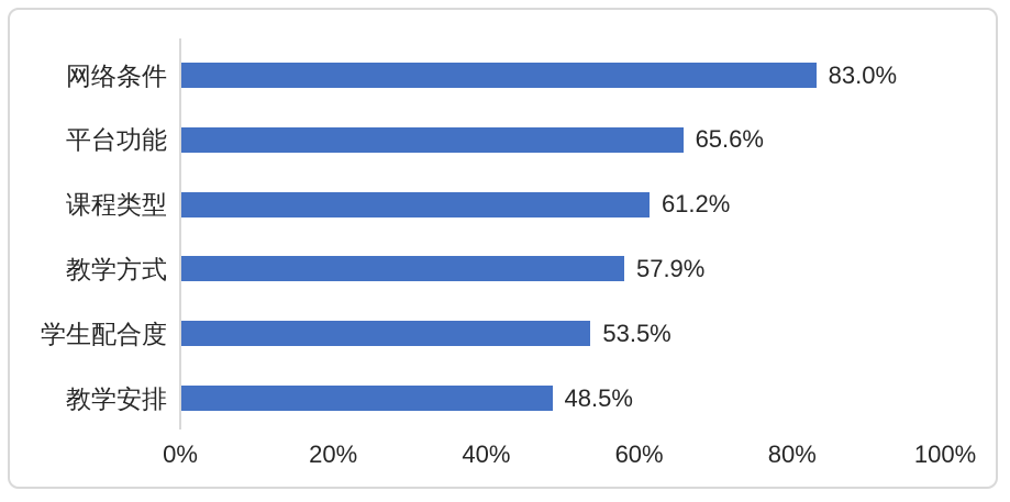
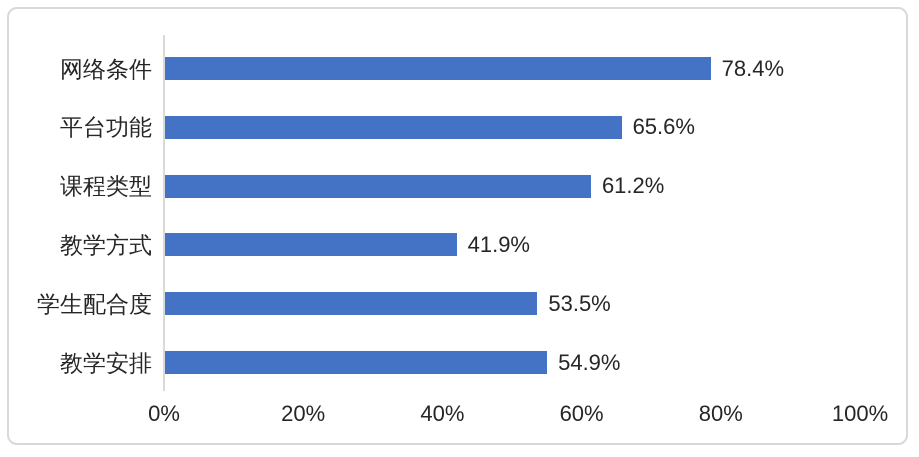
网络条件: 83.0% -> 78.4%
教学方式: 57.9% -> 41.9%
教学安排: 48.5% -> 54.9%
